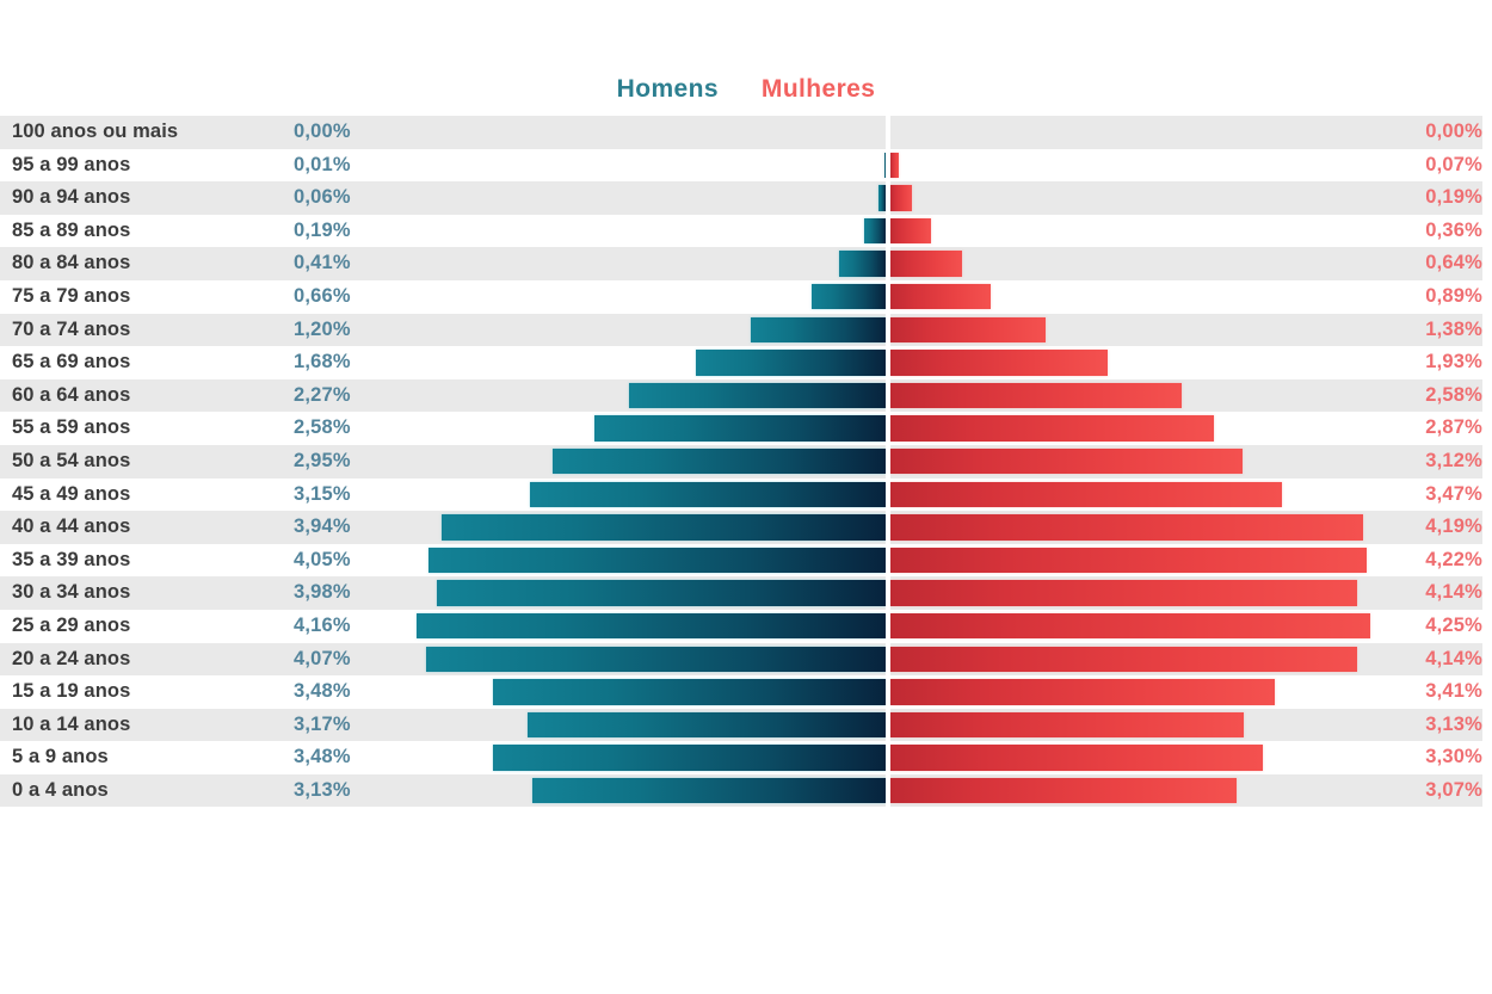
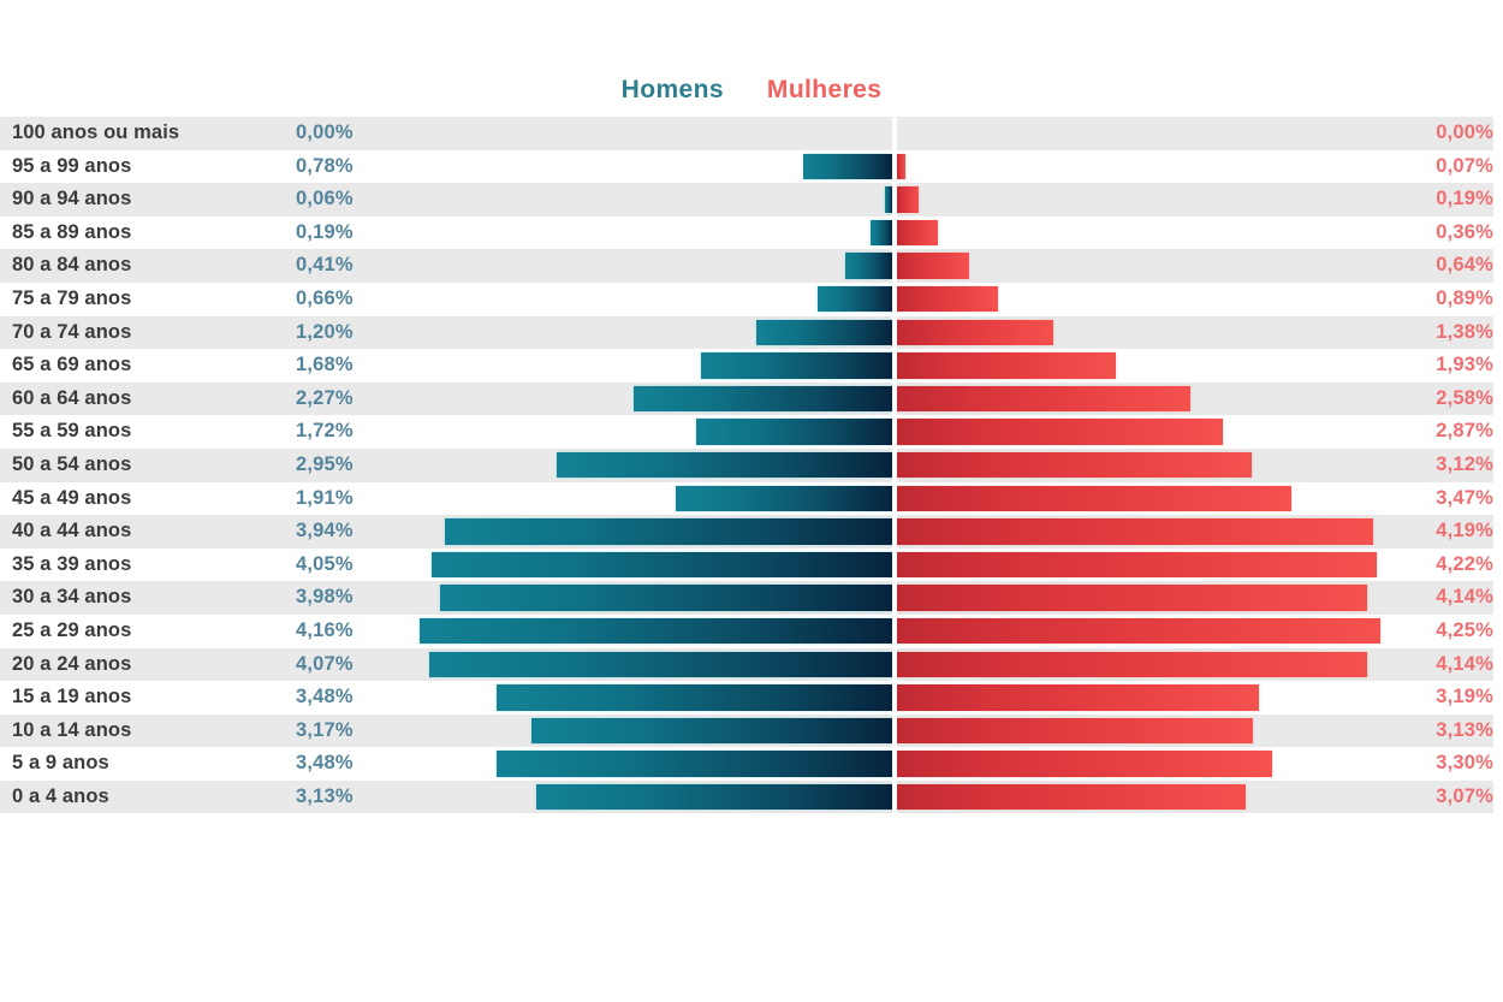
Homens/95 a 99 anos: 0,01% -> 0,78%
Homens/55 a 59 anos: 2,58% -> 1,72%
Homens/45 a 49 anos: 3,15% -> 1,91%
Mulheres/15 a 19 anos: 3,41% -> 3,19%
